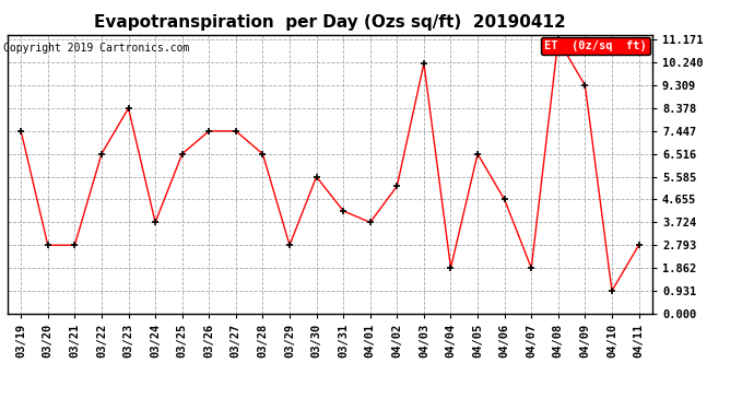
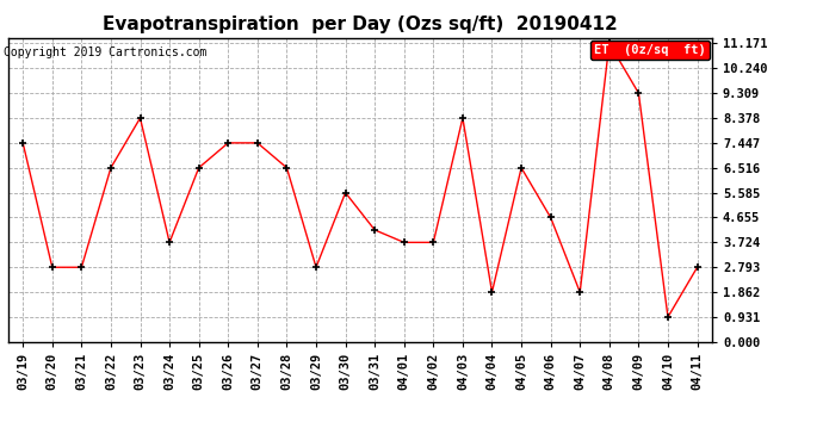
04/02: 5.20 -> 3.72
04/03: 10.20 -> 8.38
